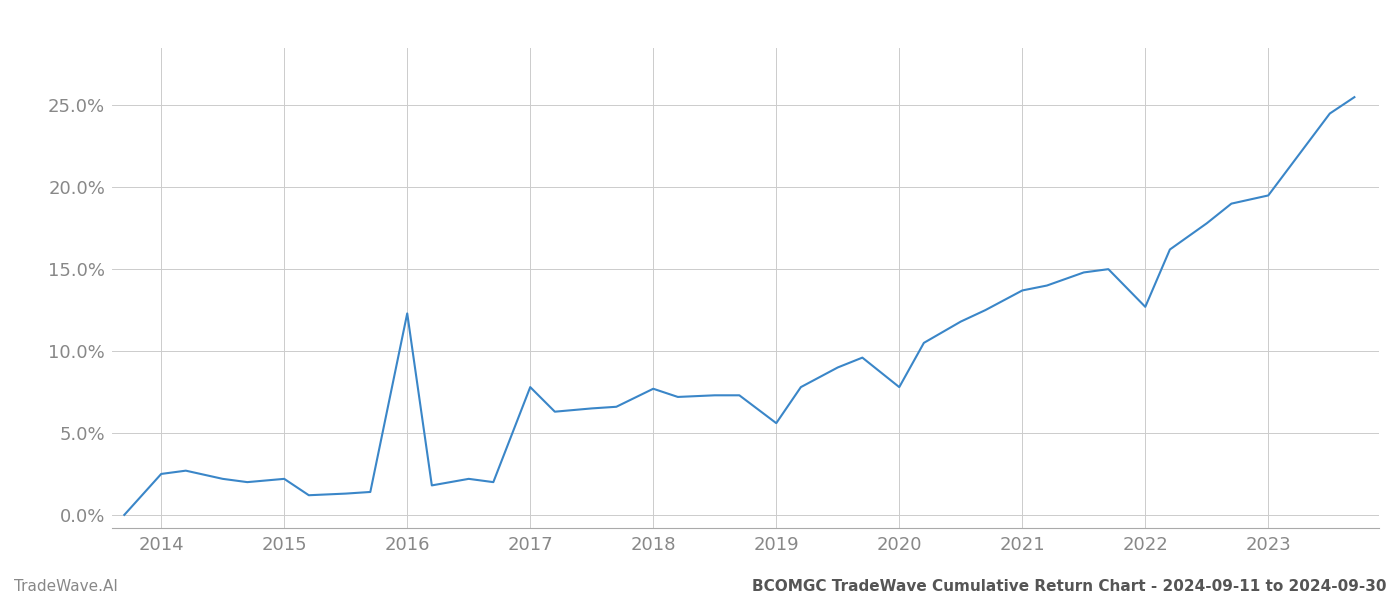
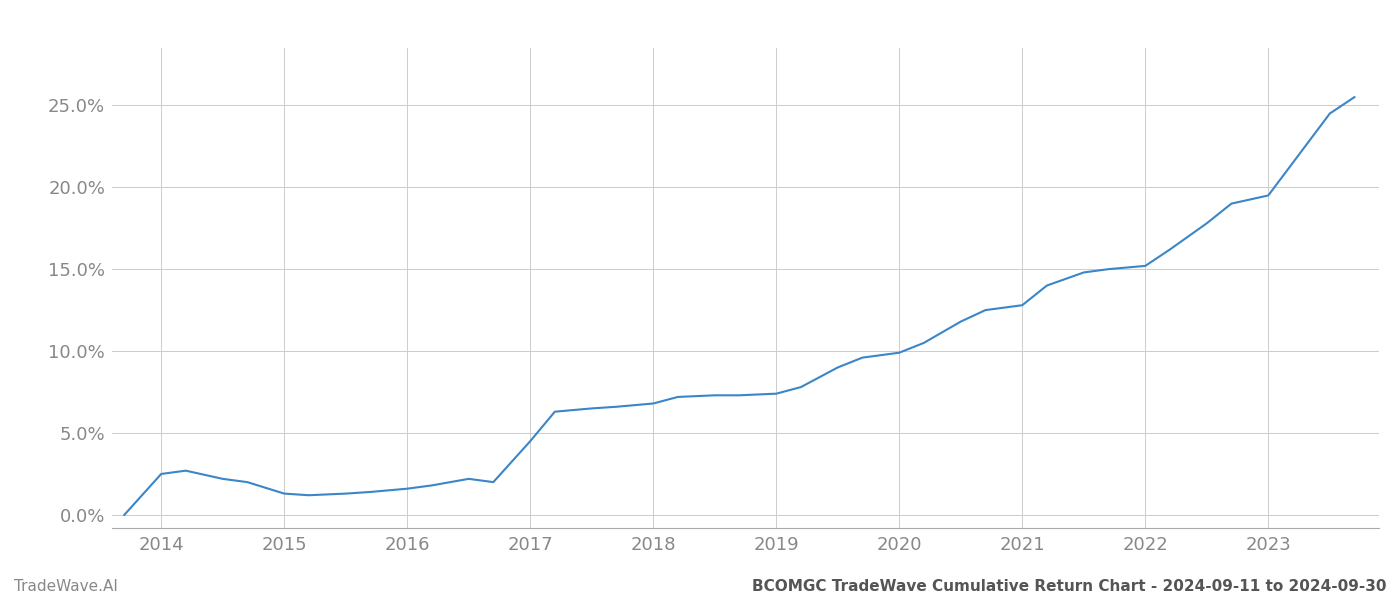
2015: 2.2% -> 1.3%
2016: 12.3% -> 1.6%
2017: 7.8% -> 4.5%
2018: 7.7% -> 6.8%
2019: 5.6% -> 7.4%
2020: 7.8% -> 9.9%
2021: 13.7% -> 12.8%
2022: 12.7% -> 15.2%
